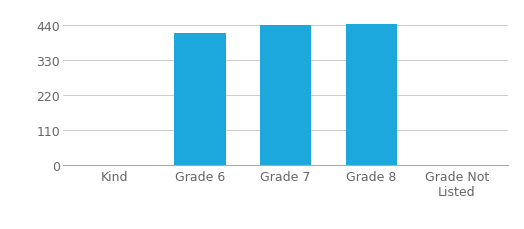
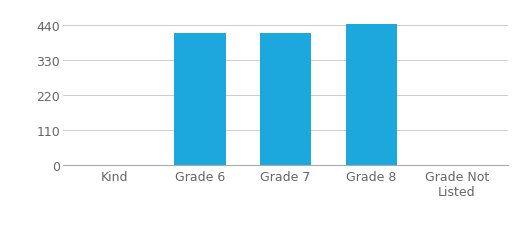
Grade 7: 440 -> 413
